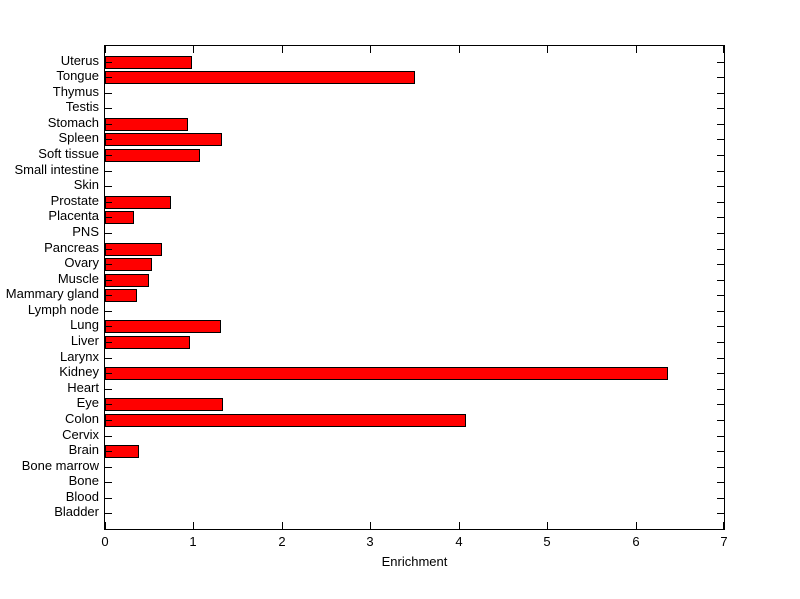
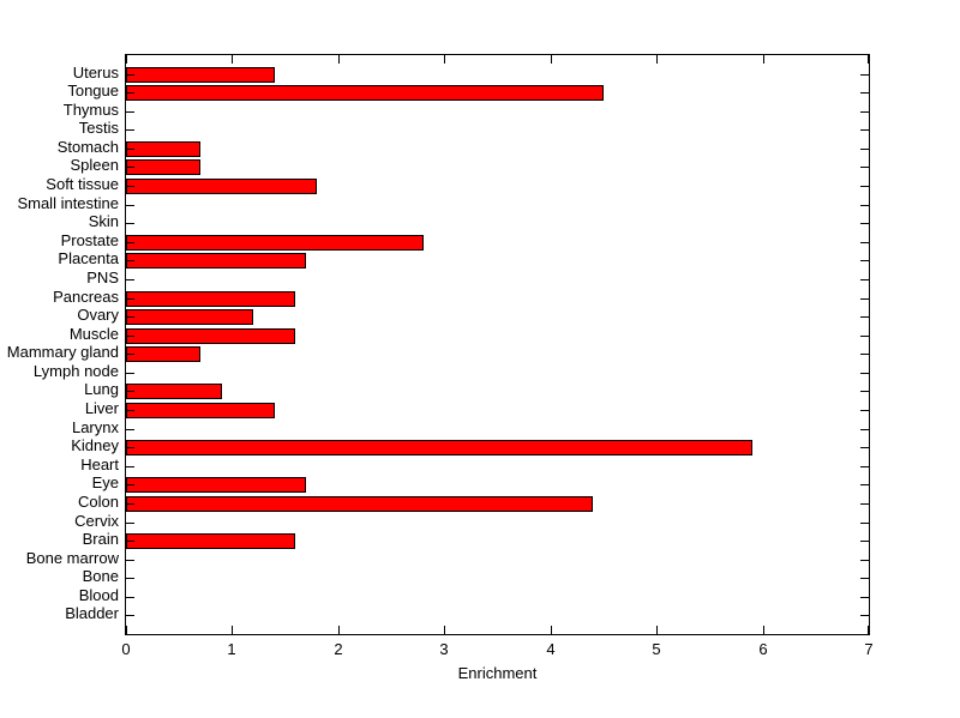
Uterus: 1.0 -> 1.4
Tongue: 3.5 -> 4.5
Stomach: 0.9 -> 0.7
Spleen: 1.3 -> 0.7
Soft tissue: 1.1 -> 1.8
Prostate: 0.8 -> 2.8
Placenta: 0.3 -> 1.7
Pancreas: 0.6 -> 1.6
Ovary: 0.5 -> 1.2
Muscle: 0.5 -> 1.6
Mammary gland: 0.4 -> 0.7
Lung: 1.3 -> 0.9
Liver: 1.0 -> 1.4
Kidney: 6.4 -> 5.9
Eye: 1.3 -> 1.7
Colon: 4.1 -> 4.4
Brain: 0.4 -> 1.6
